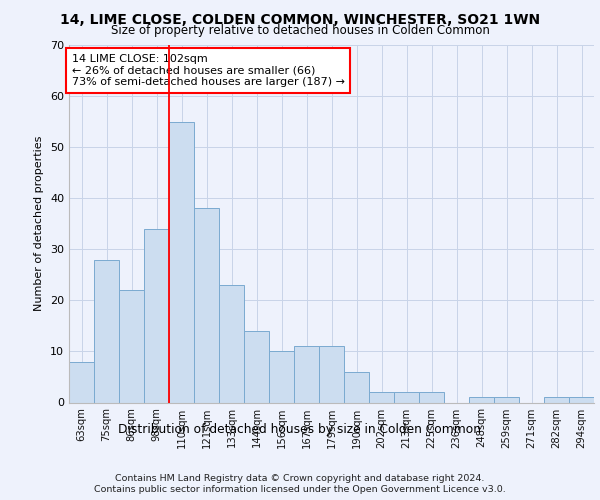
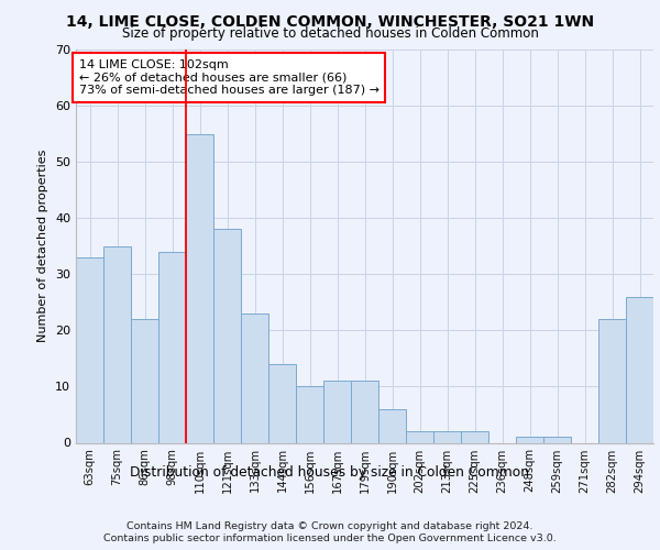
63sqm: 8 -> 33
75sqm: 28 -> 35
282sqm: 1 -> 22
294sqm: 1 -> 26
